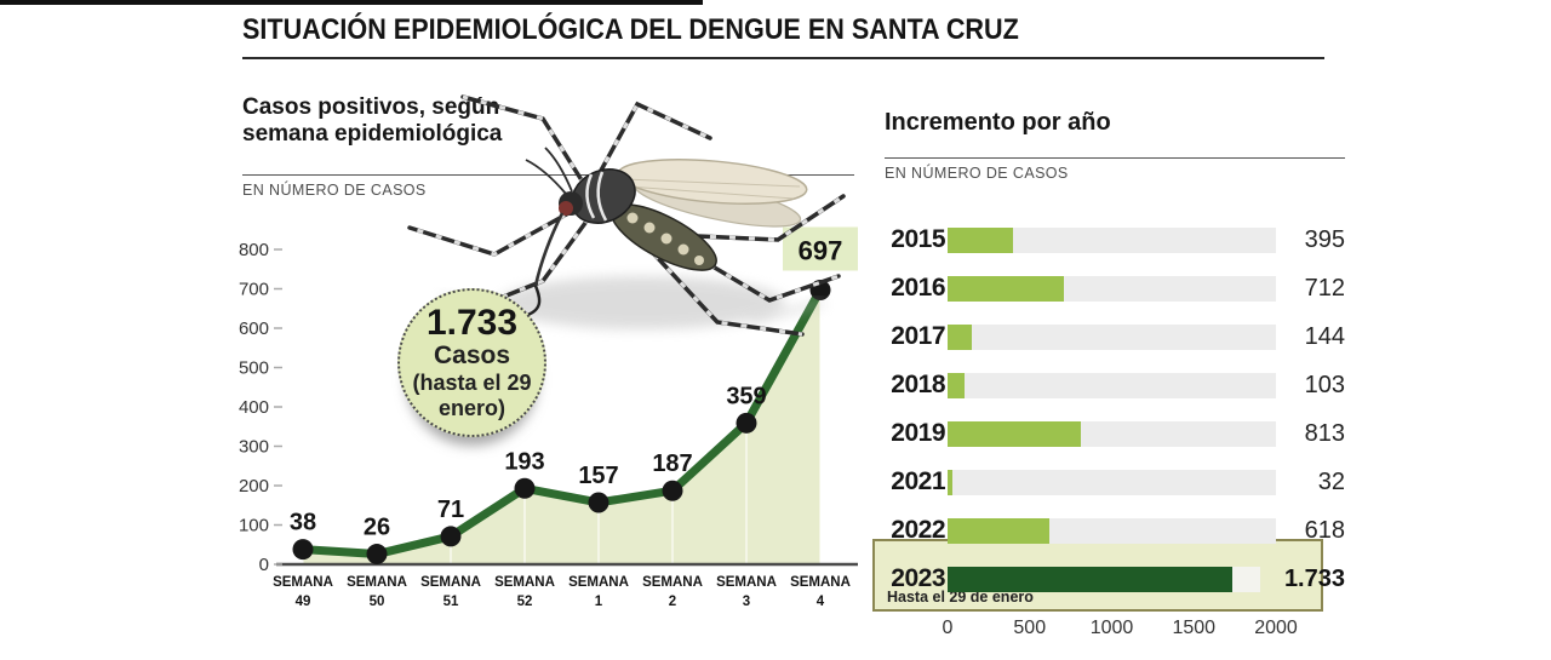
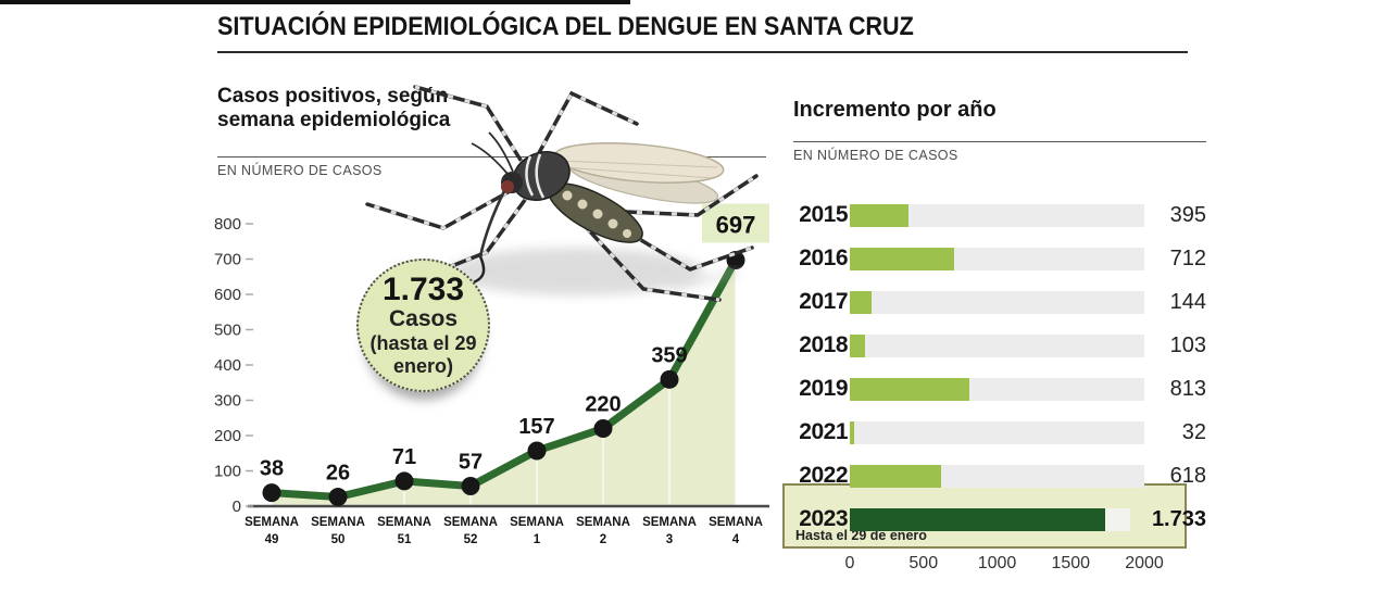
Casos positivos, según semana epidemiológica/SEMANA 52: 193 -> 57
Casos positivos, según semana epidemiológica/SEMANA 2: 187 -> 220
